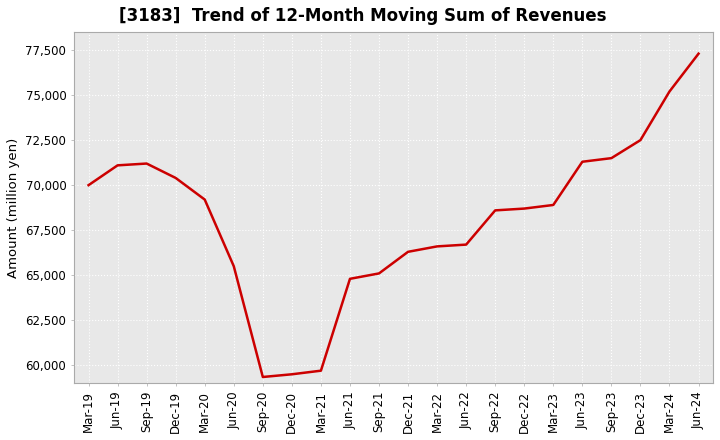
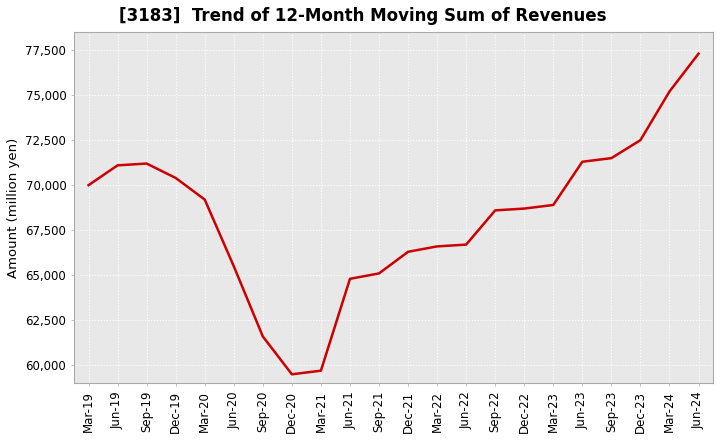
Sep-20: 59,400 -> 61,600
